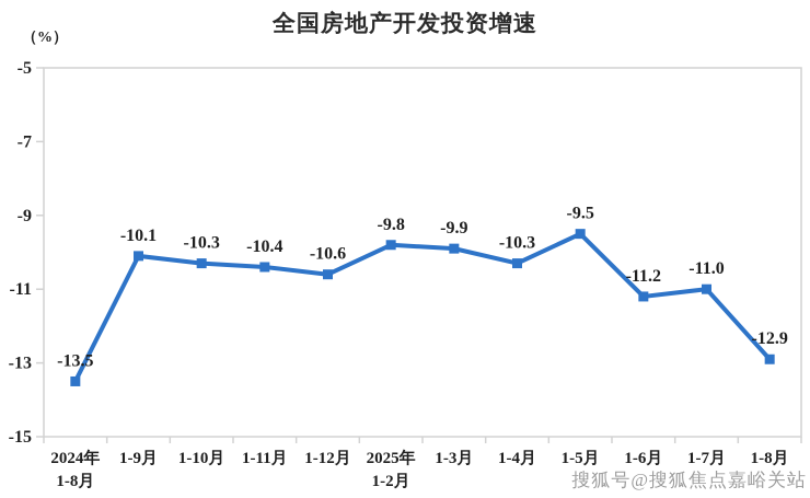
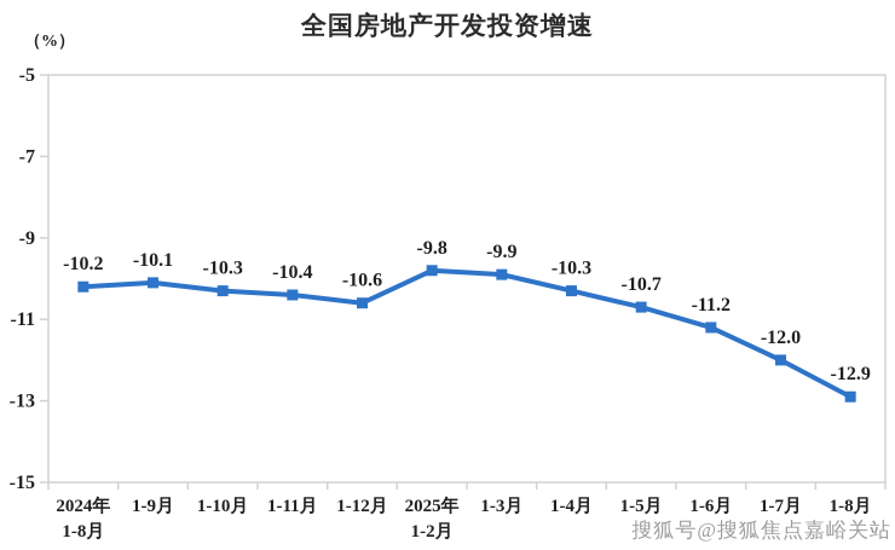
2024年 1-8月: -13.5 -> -10.2
1-5月: -9.5 -> -10.7
1-7月: -11.0 -> -12.0
